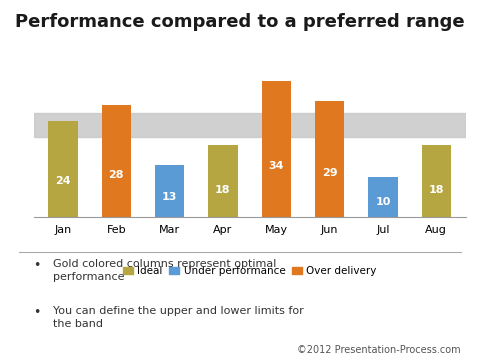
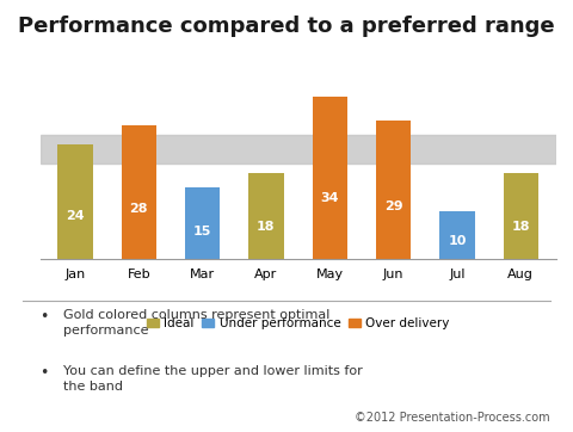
Mar: 13 -> 15
